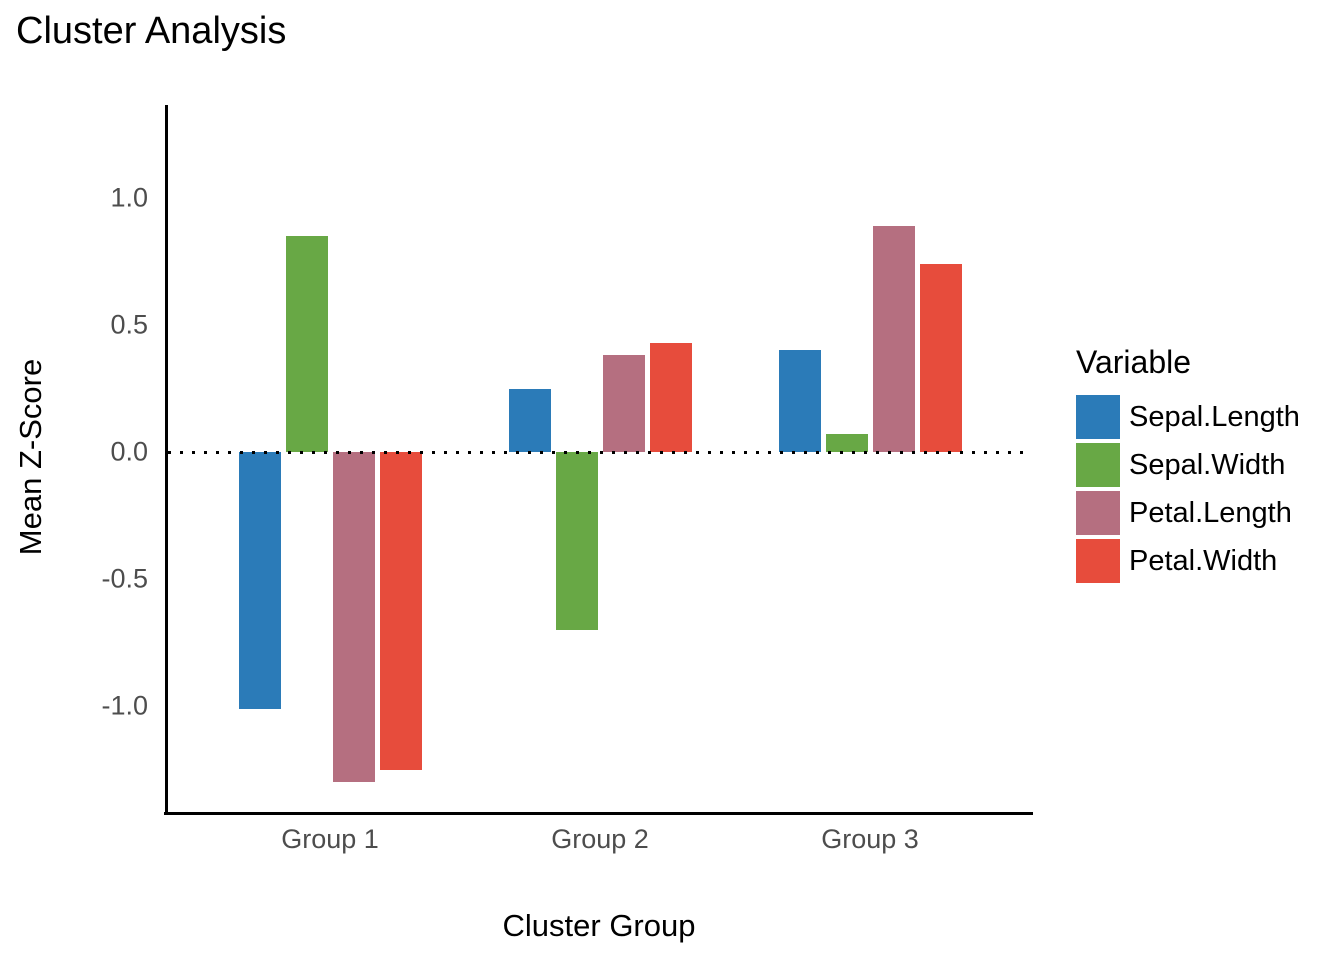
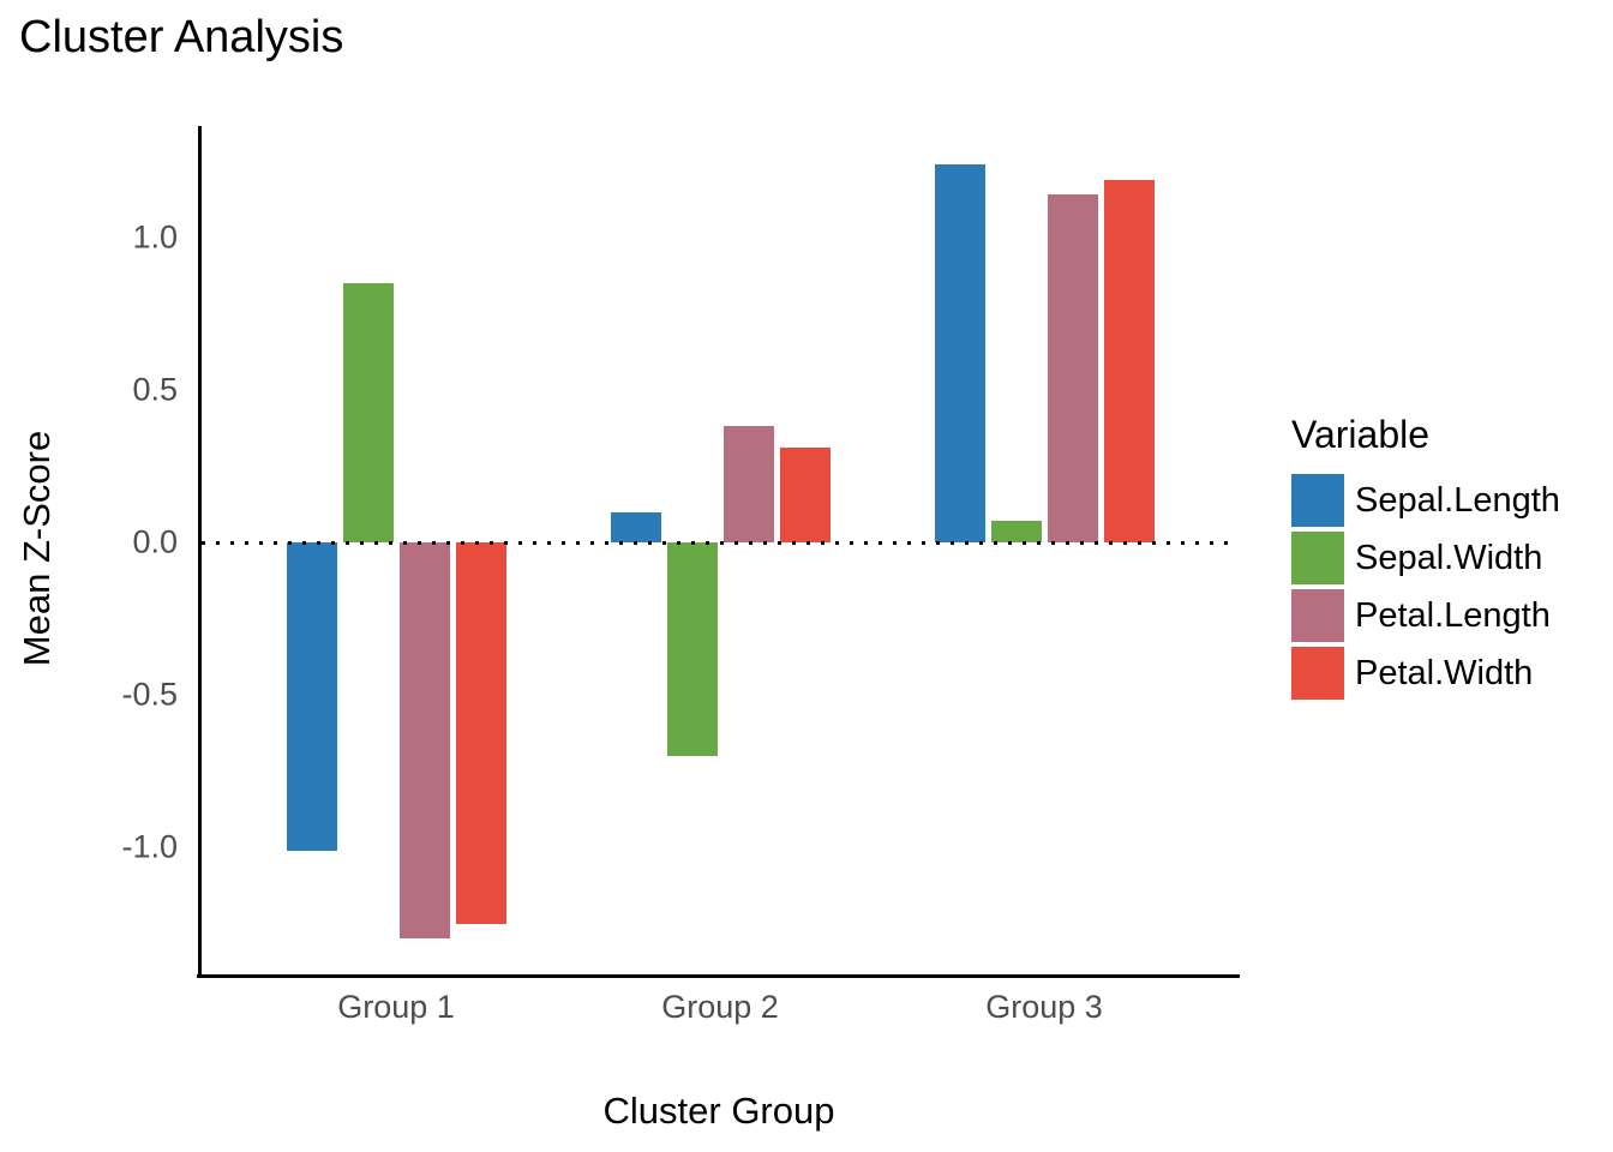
Sepal.Length/Group 2: 0.25 -> 0.10
Petal.Width/Group 2: 0.43 -> 0.31
Sepal.Length/Group 3: 0.40 -> 1.24
Petal.Length/Group 3: 0.89 -> 1.14
Petal.Width/Group 3: 0.74 -> 1.19
